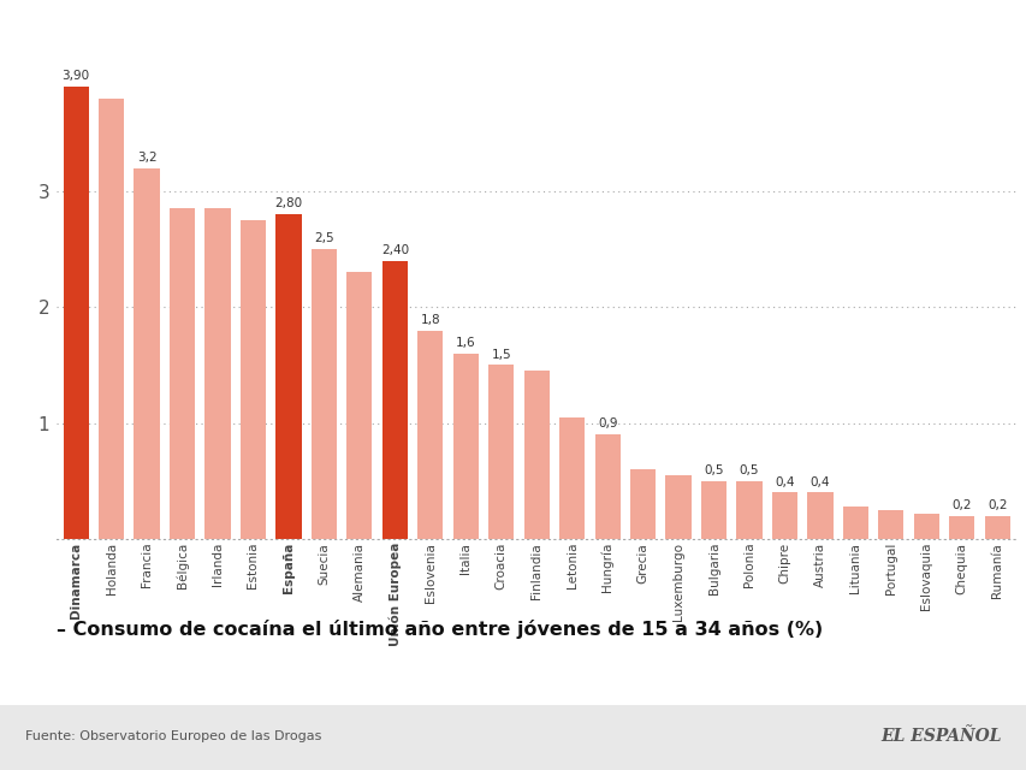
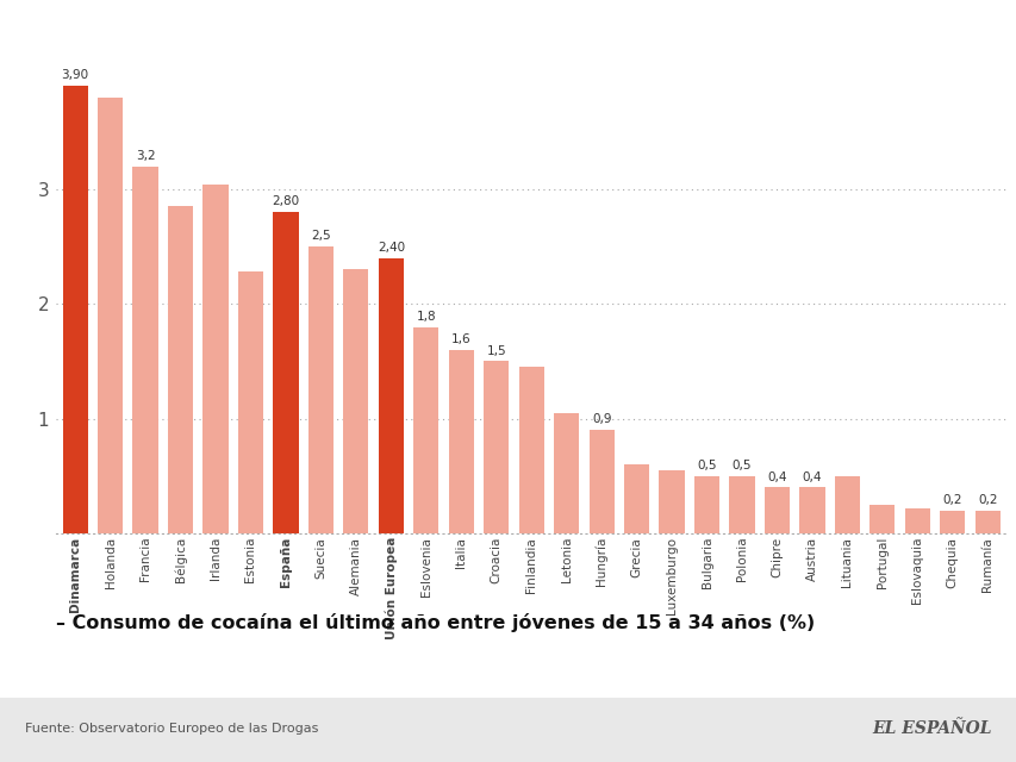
Irlanda: 2.85 -> 3.04
Estonia: 2.75 -> 2.28
Lituania: 0.28 -> 0.50
